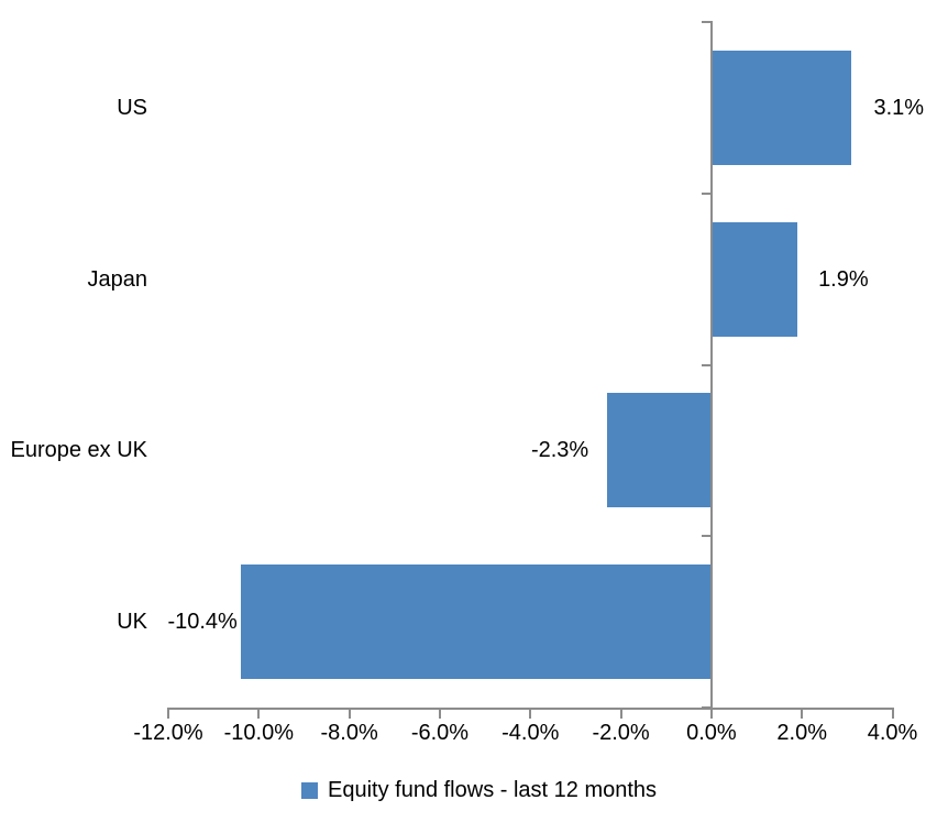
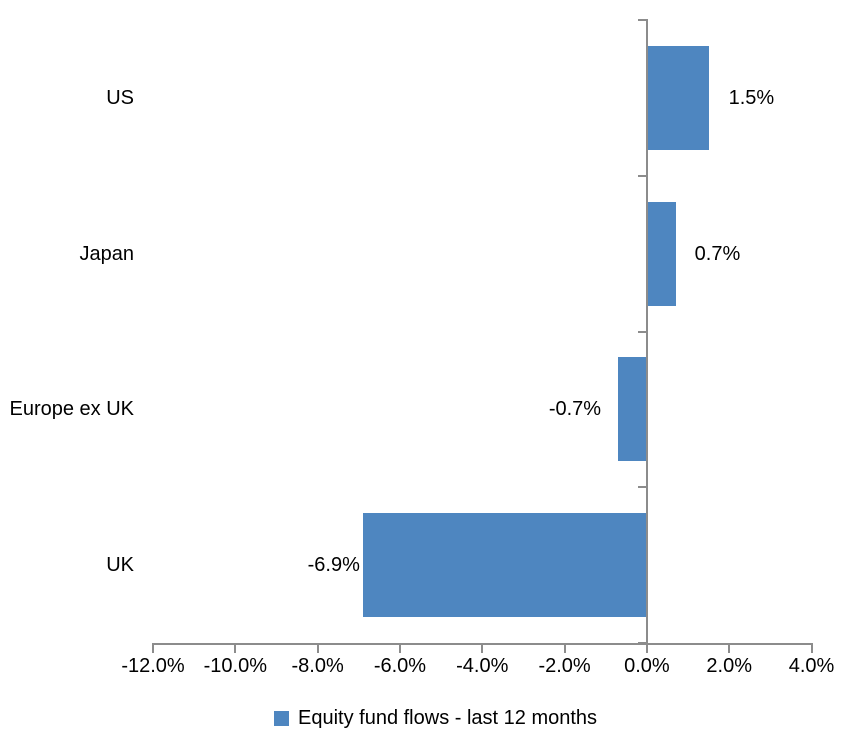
US: 3.1% -> 1.5%
Japan: 1.9% -> 0.7%
Europe ex UK: -2.3% -> -0.7%
UK: -10.4% -> -6.9%
